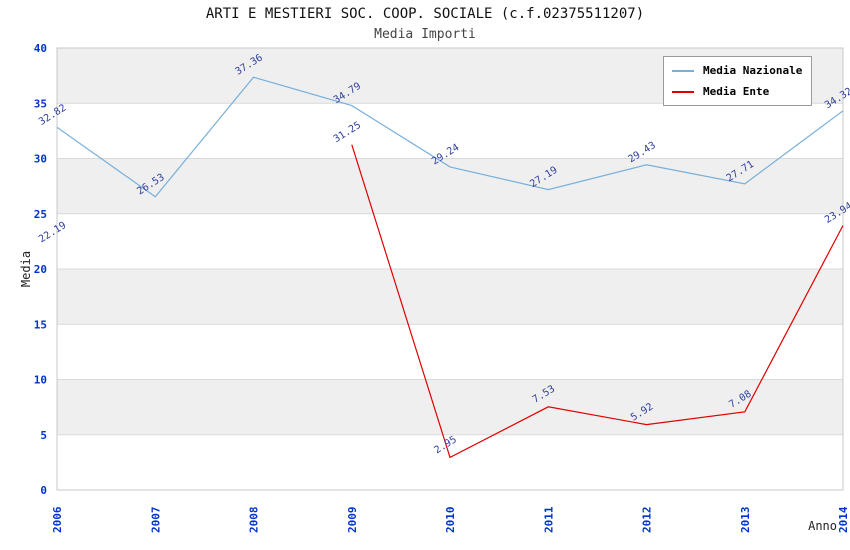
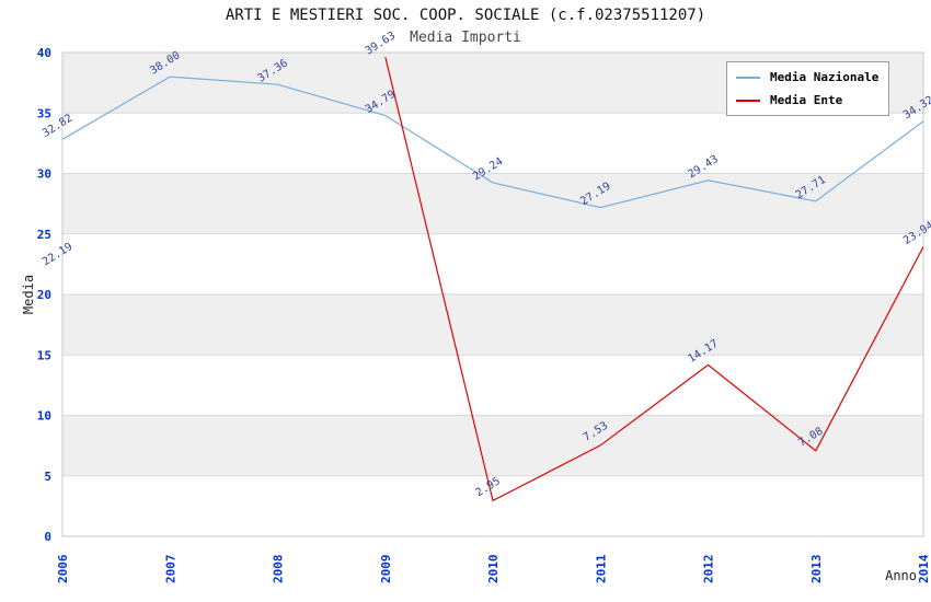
Media Nazionale/2007: 26.53 -> 38.00
Media Ente/2009: 31.25 -> 39.63
Media Ente/2012: 5.92 -> 14.17
